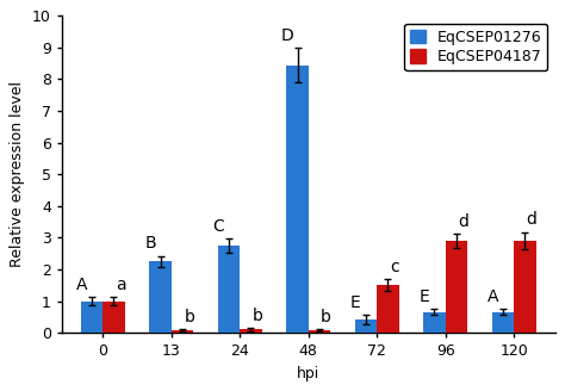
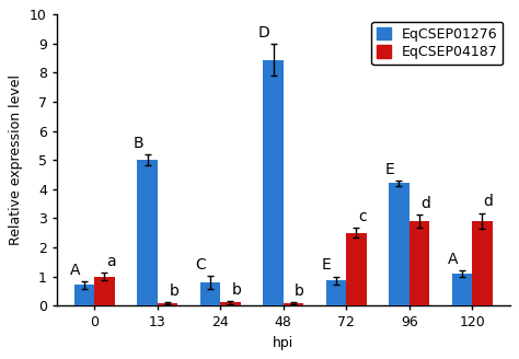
EqCSEP01276/0: 1.00 -> 0.70
EqCSEP01276/13: 2.25 -> 5.00
EqCSEP01276/24: 2.75 -> 0.80
EqCSEP01276/72: 0.42 -> 0.85
EqCSEP04187/72: 1.50 -> 2.50
EqCSEP01276/96: 0.65 -> 4.20
EqCSEP01276/120: 0.65 -> 1.10
